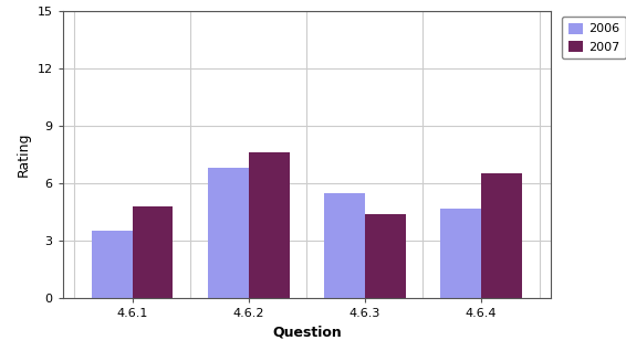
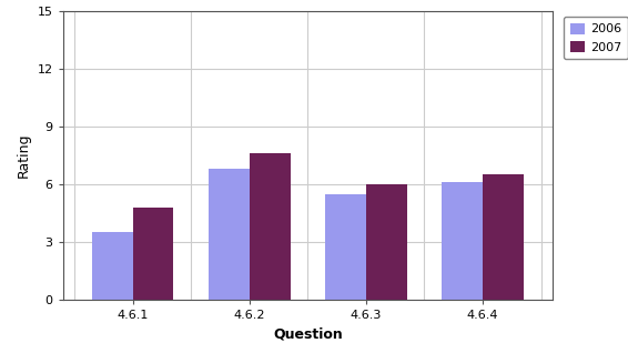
2007/4.6.3: 4.4 -> 6.0
2006/4.6.4: 4.7 -> 6.1
